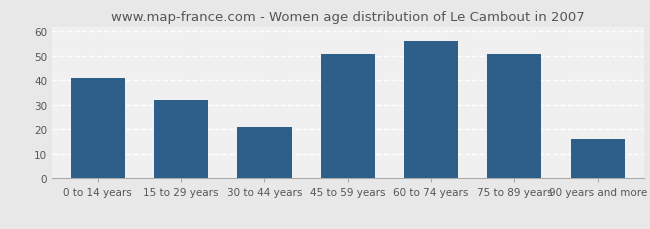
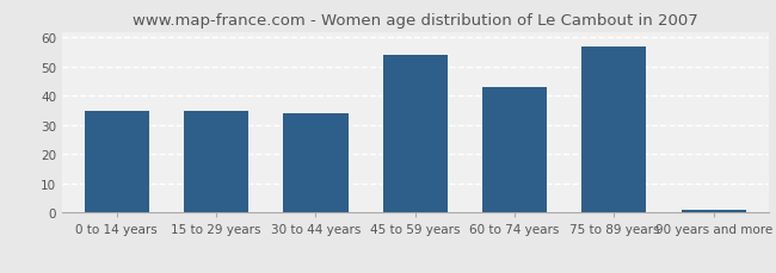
0 to 14 years: 41 -> 35
15 to 29 years: 32 -> 35
30 to 44 years: 21 -> 34
45 to 59 years: 51 -> 54
60 to 74 years: 56 -> 43
75 to 89 years: 51 -> 57
90 years and more: 16 -> 1
